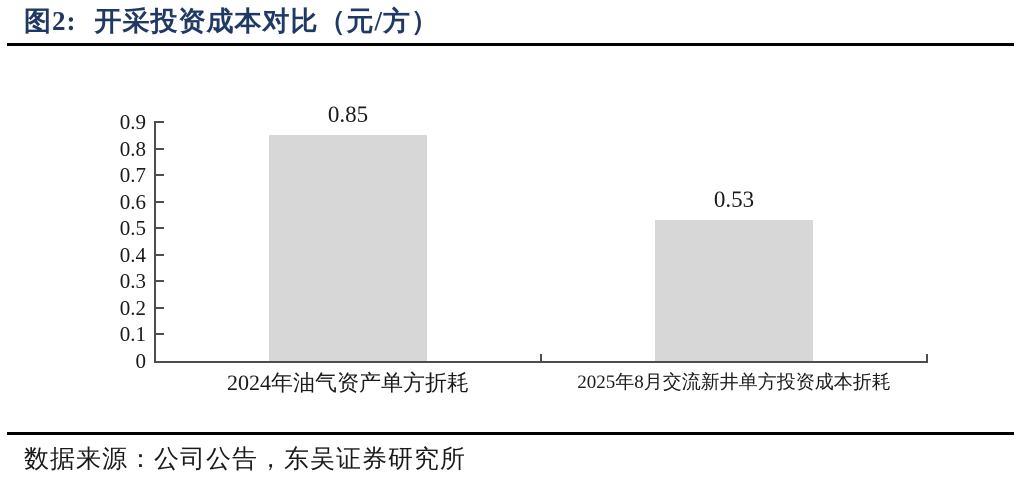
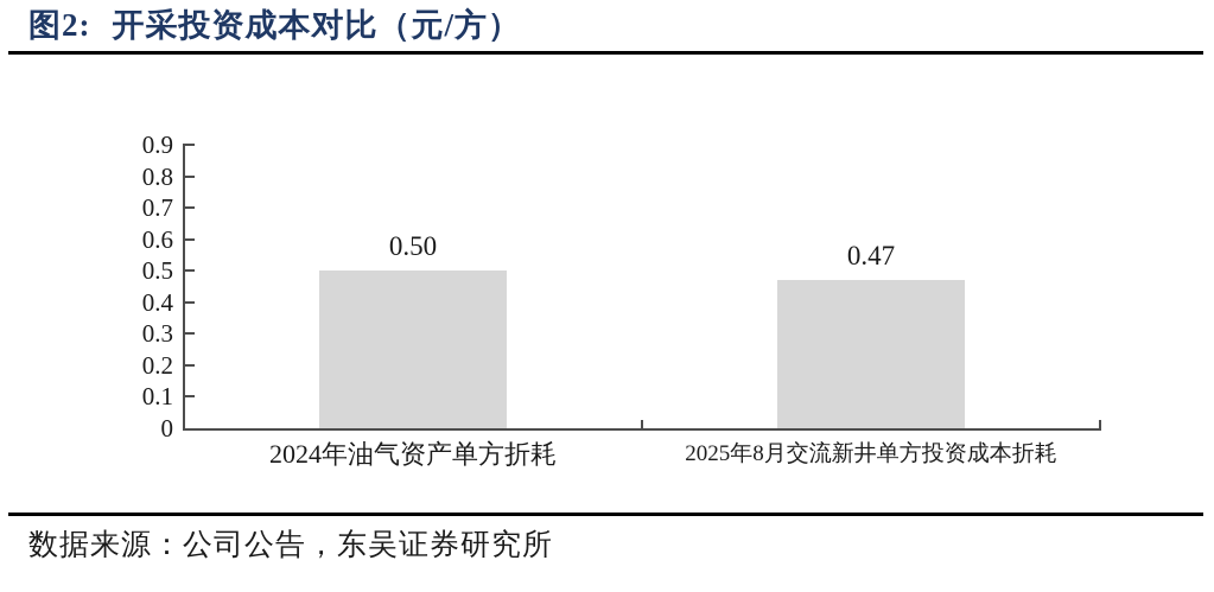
2024年油气资产单方折耗: 0.85 -> 0.50
2025年8月交流新井单方投资成本折耗: 0.53 -> 0.47
